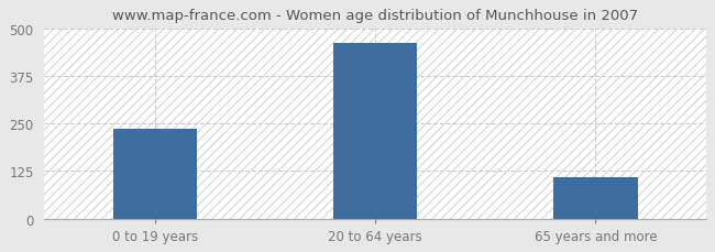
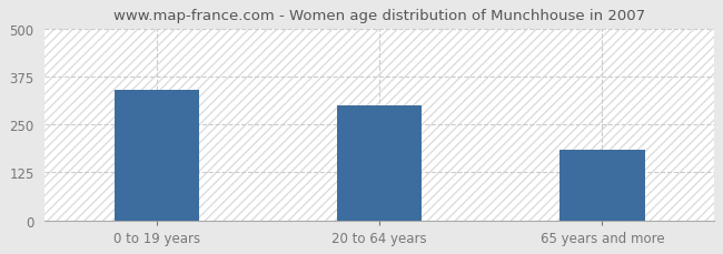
0 to 19 years: 237 -> 340
20 to 64 years: 462 -> 300
65 years and more: 108 -> 185
